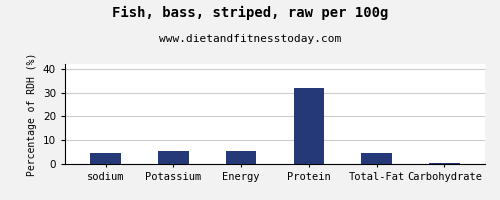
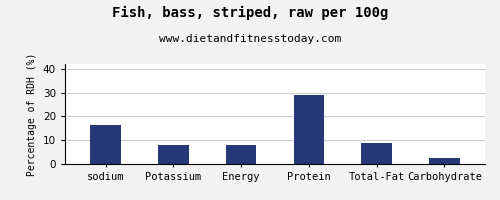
sodium: 4.5 -> 16.5
Potassium: 5.5 -> 8.0
Energy: 5.5 -> 8.0
Protein: 32.0 -> 29.0
Total-Fat: 4.5 -> 9.0
Carbohydrate: 0.3 -> 2.5
